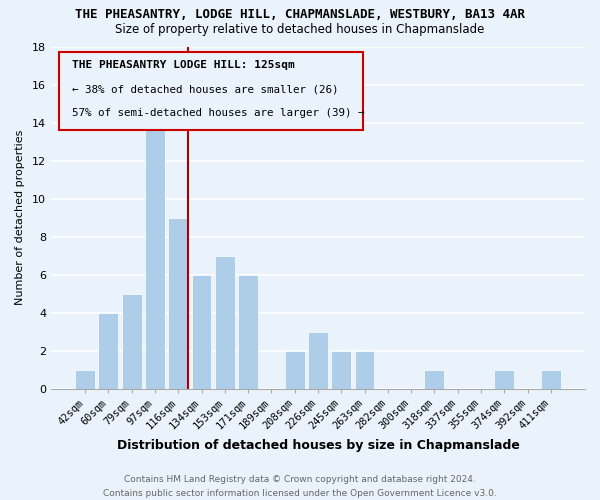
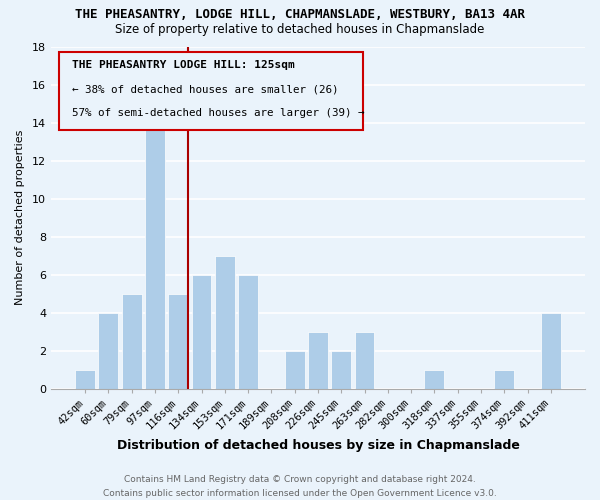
116sqm: 9 -> 5
263sqm: 2 -> 3
411sqm: 1 -> 4
